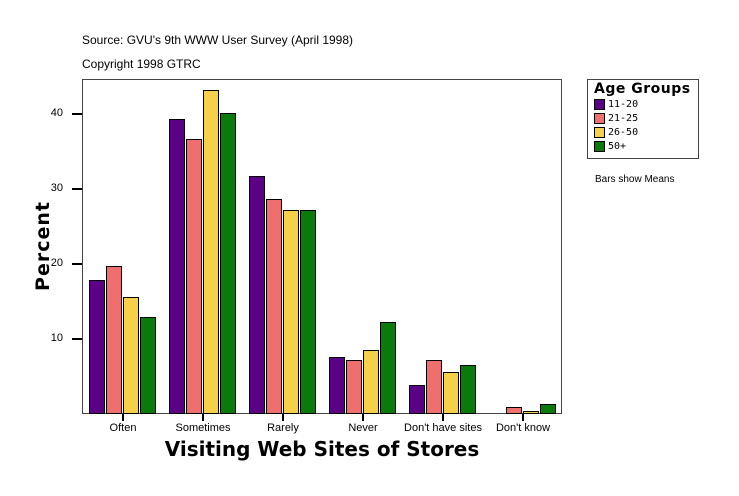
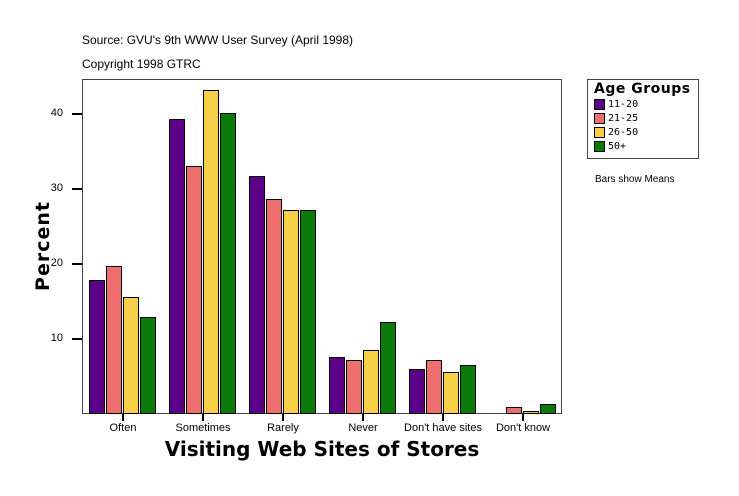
21-25/Sometimes: 37 -> 33
11-20/Don't have sites: 4 -> 6
